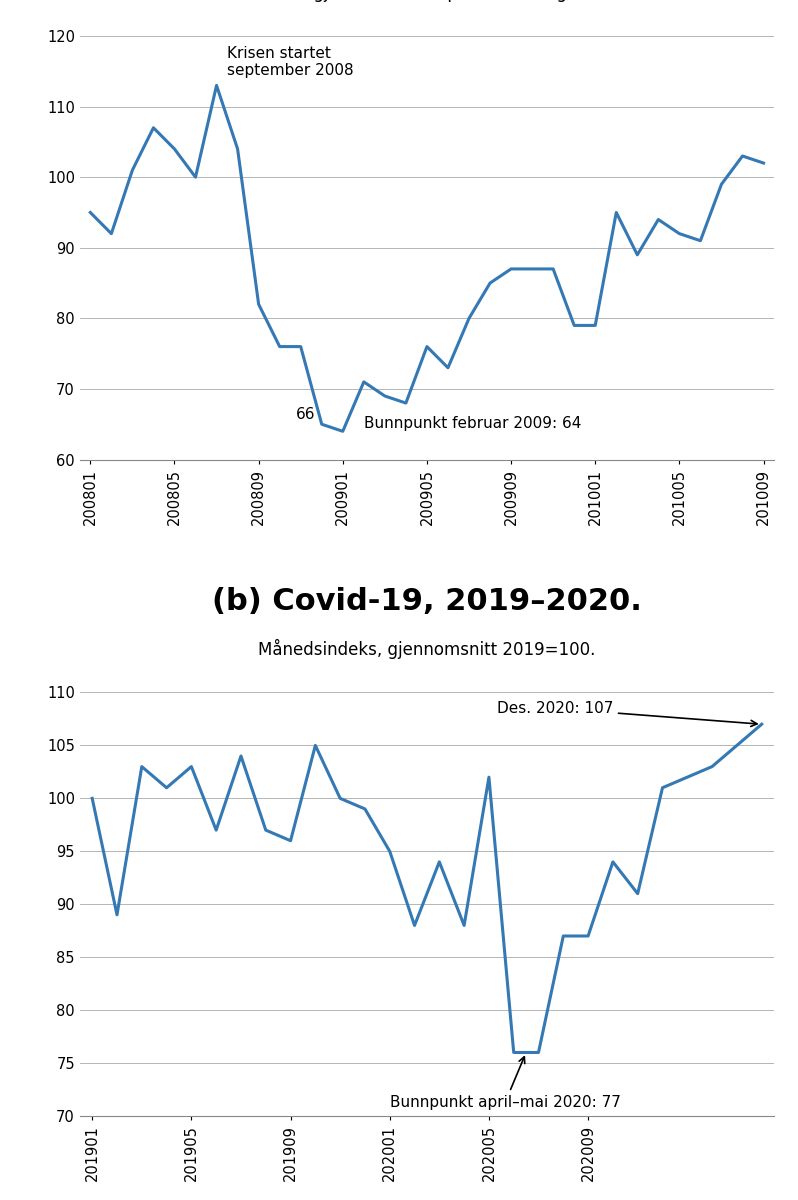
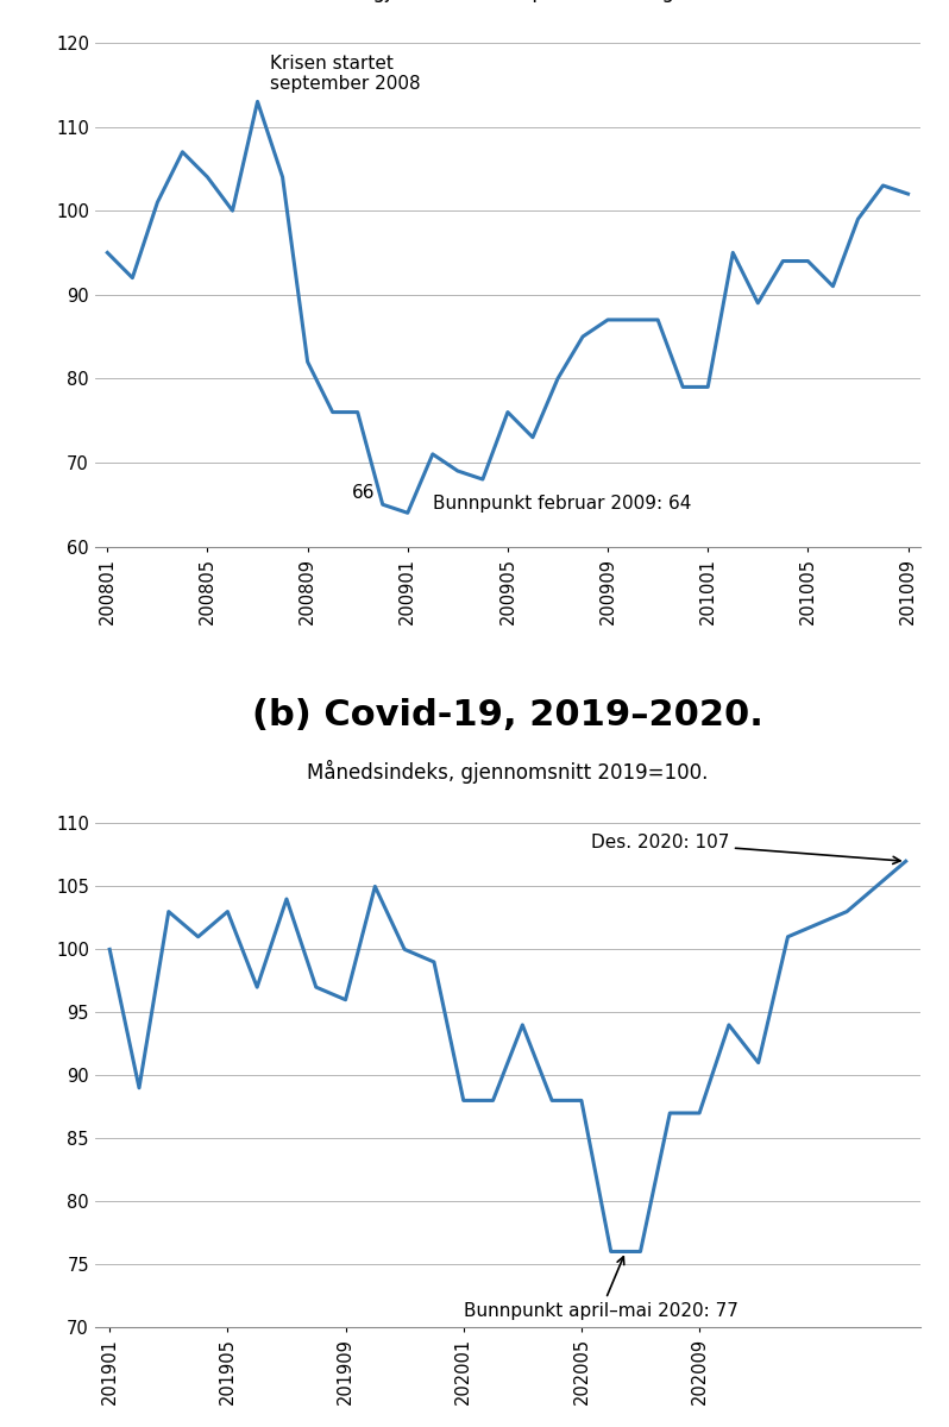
201005: 92 -> 94
202001: 95 -> 88
202005: 102 -> 88
